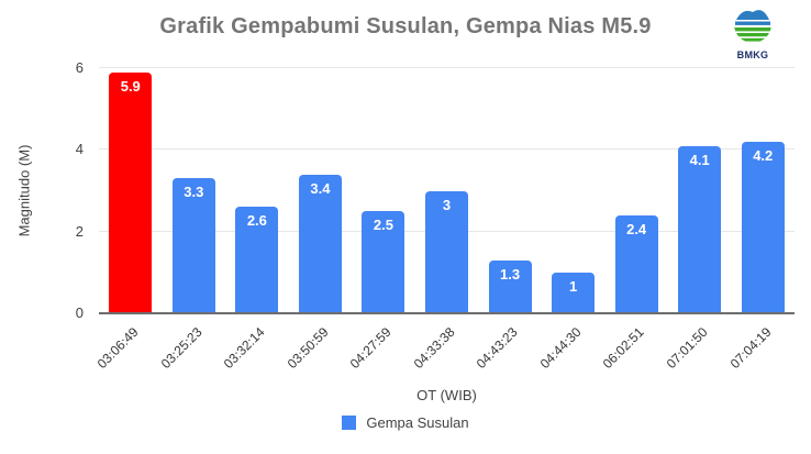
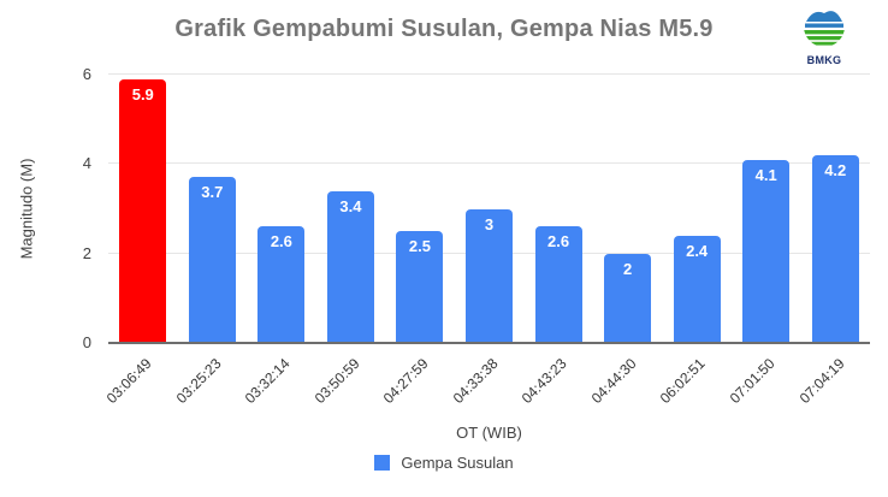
03:25:23: 3.3 -> 3.7
04:43:23: 1.3 -> 2.6
04:44:30: 1 -> 2
